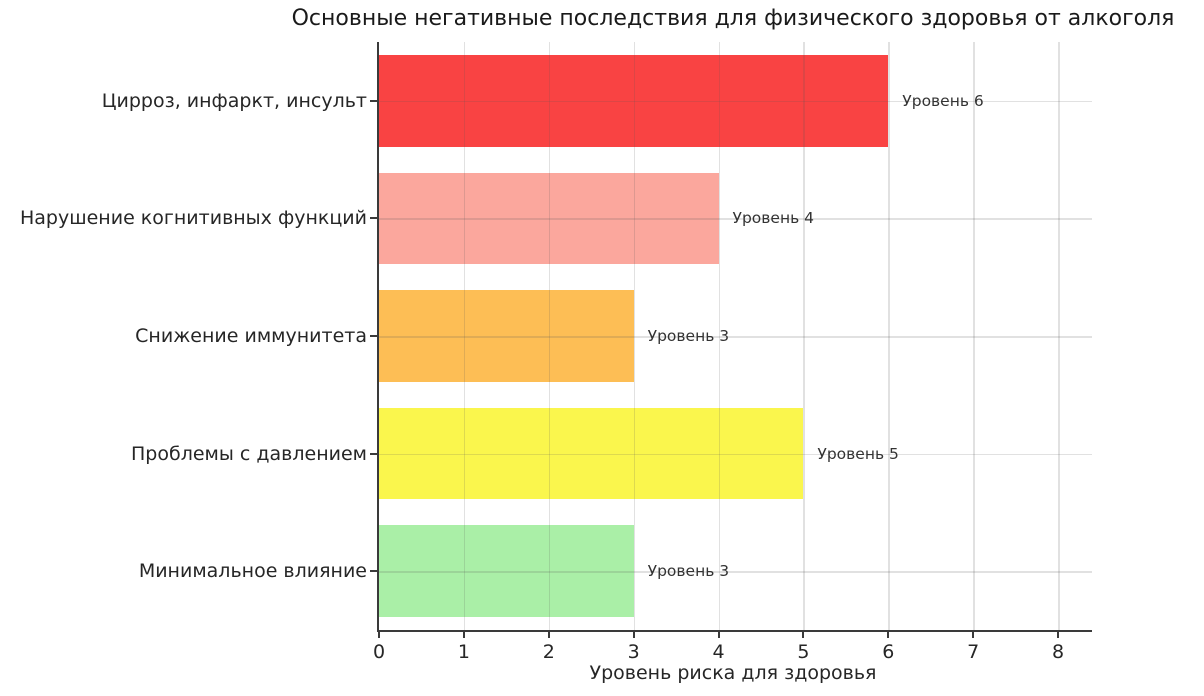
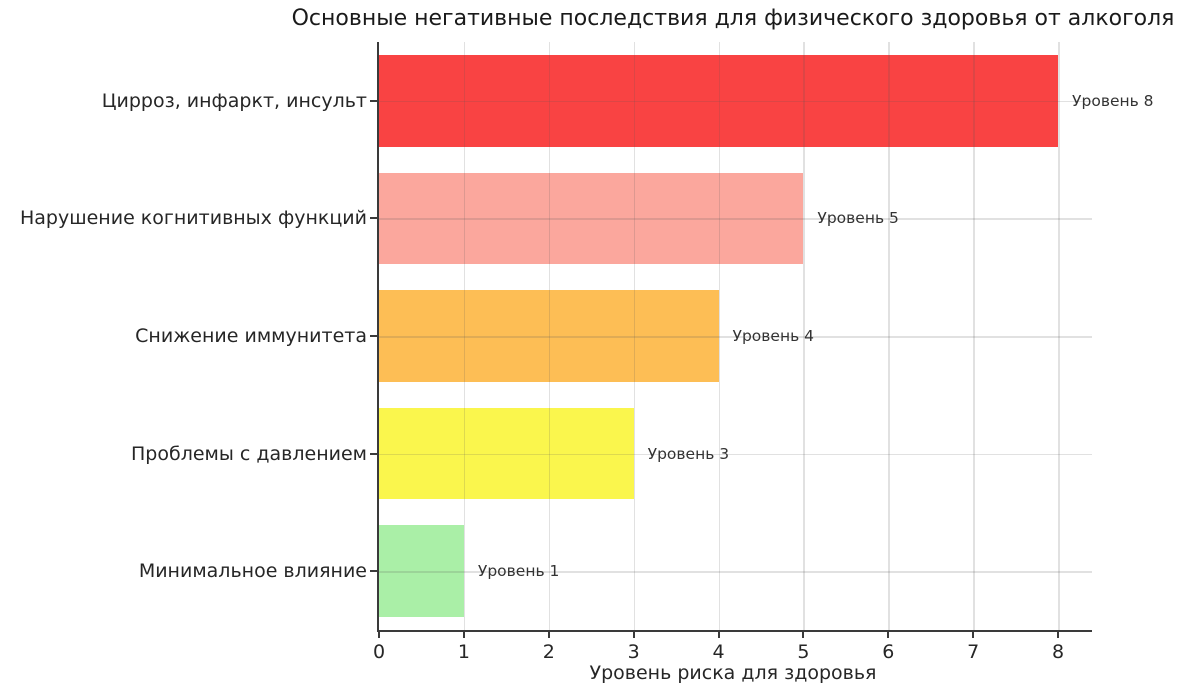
Цирроз, инфаркт, инсульт: 6 -> 8
Нарушение когнитивных функций: 4 -> 5
Снижение иммунитета: 3 -> 4
Проблемы с давлением: 5 -> 3
Минимальное влияние: 3 -> 1
